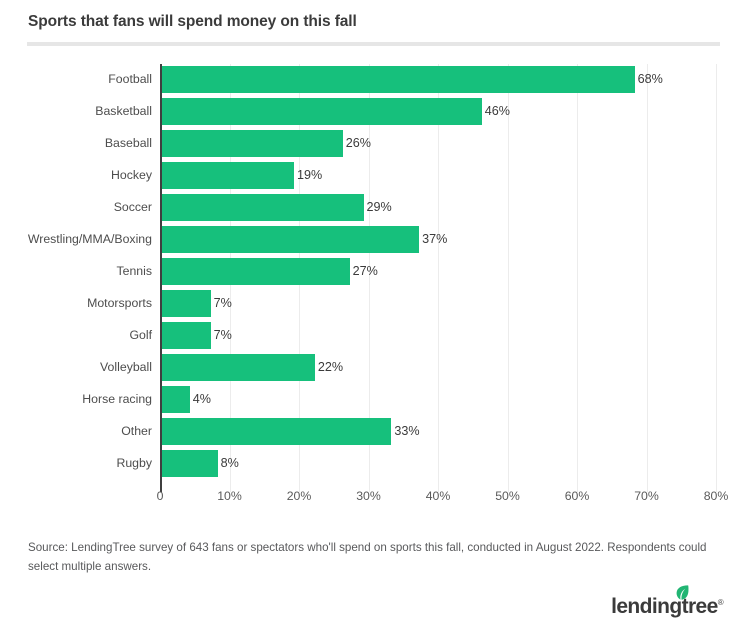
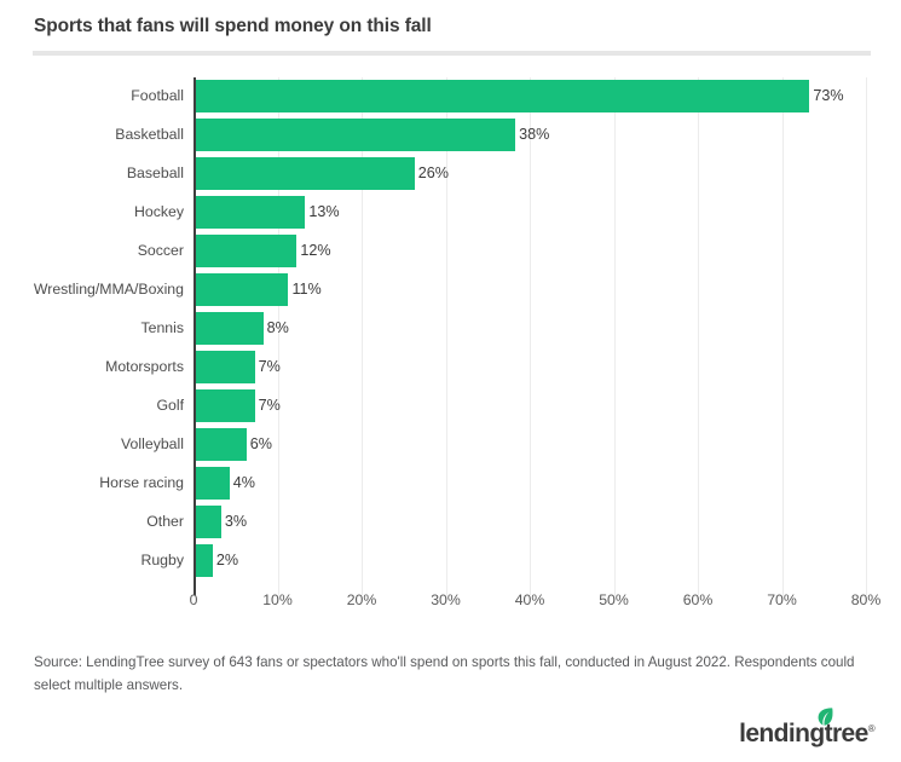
Football: 68% -> 73%
Basketball: 46% -> 38%
Hockey: 19% -> 13%
Soccer: 29% -> 12%
Wrestling/MMA/Boxing: 37% -> 11%
Tennis: 27% -> 8%
Volleyball: 22% -> 6%
Other: 33% -> 3%
Rugby: 8% -> 2%
